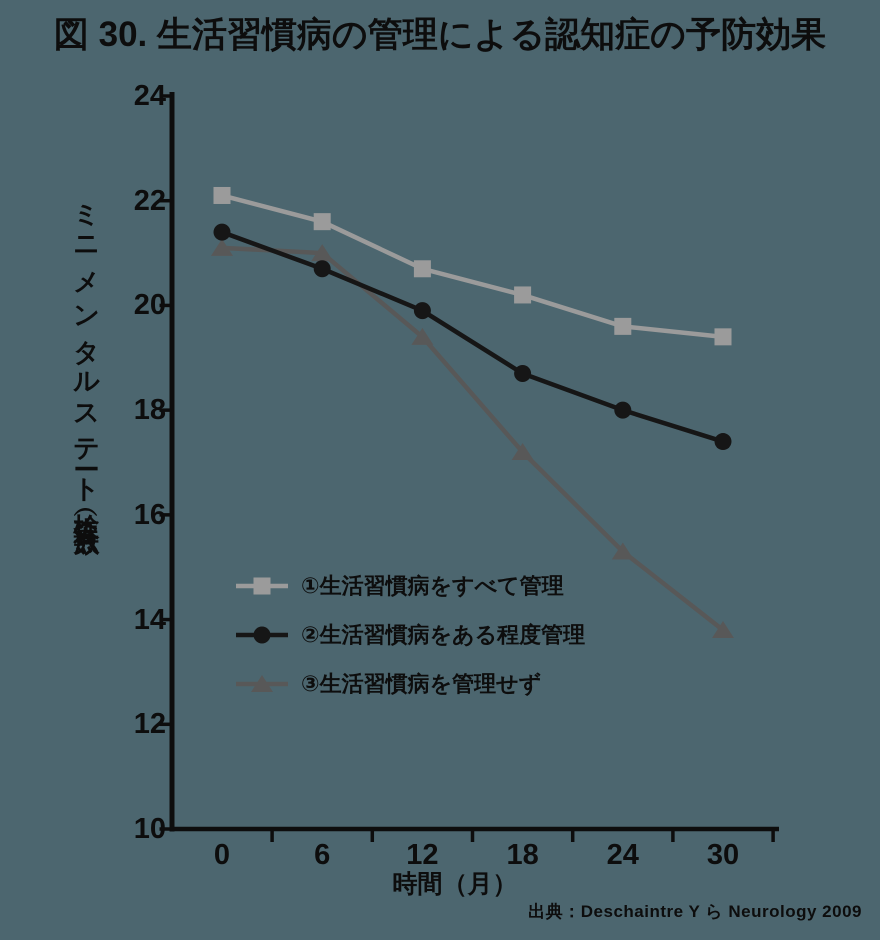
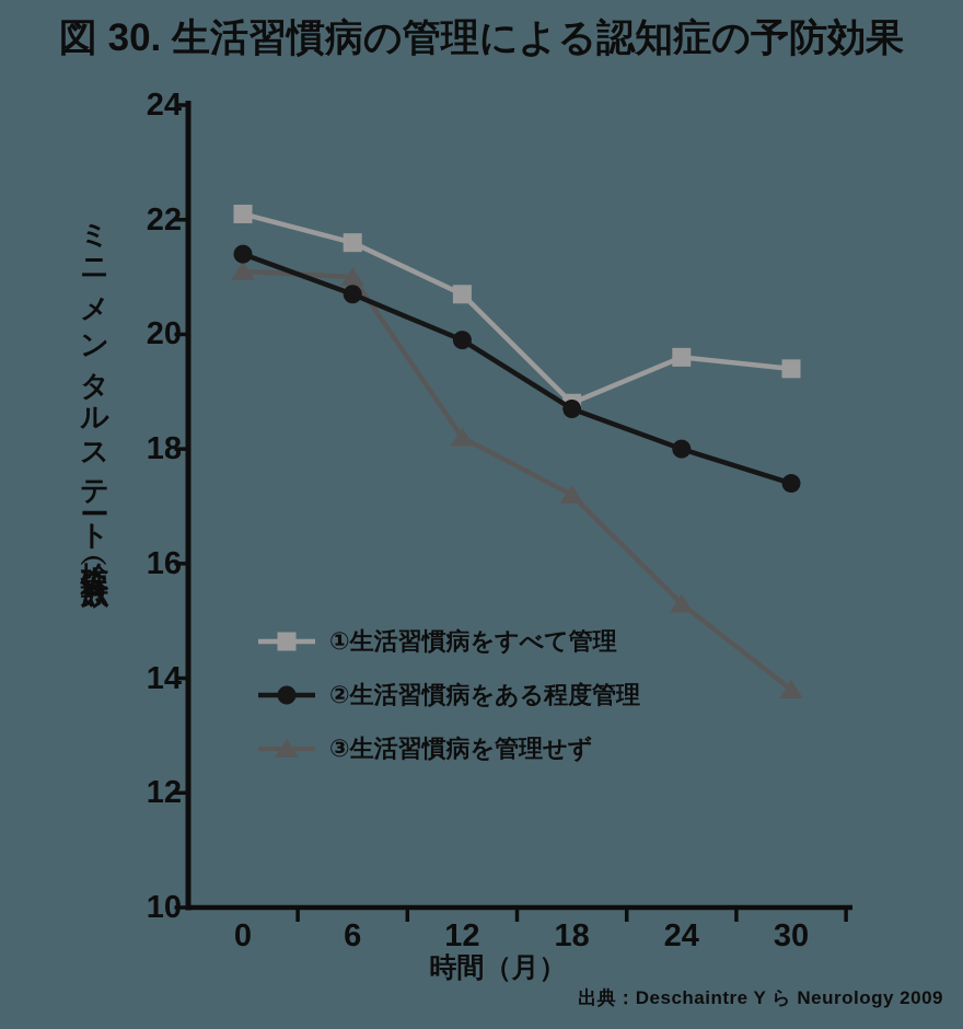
③生活習慣病を管理せず/12: 19.4 -> 18.2
①生活習慣病をすべて管理/18: 20.2 -> 18.8
